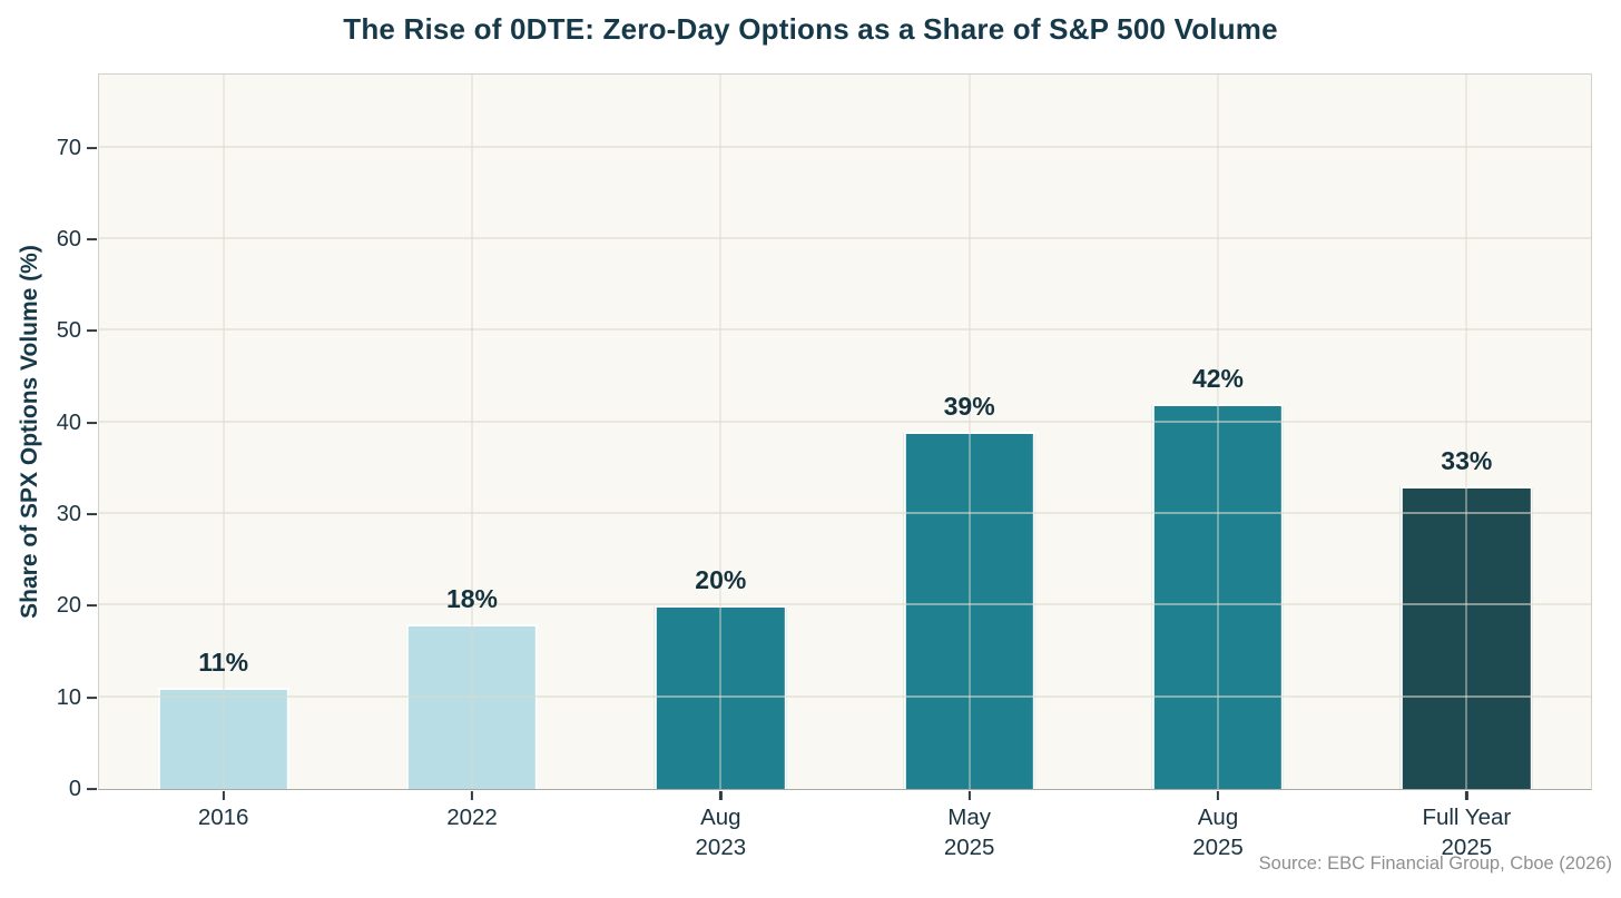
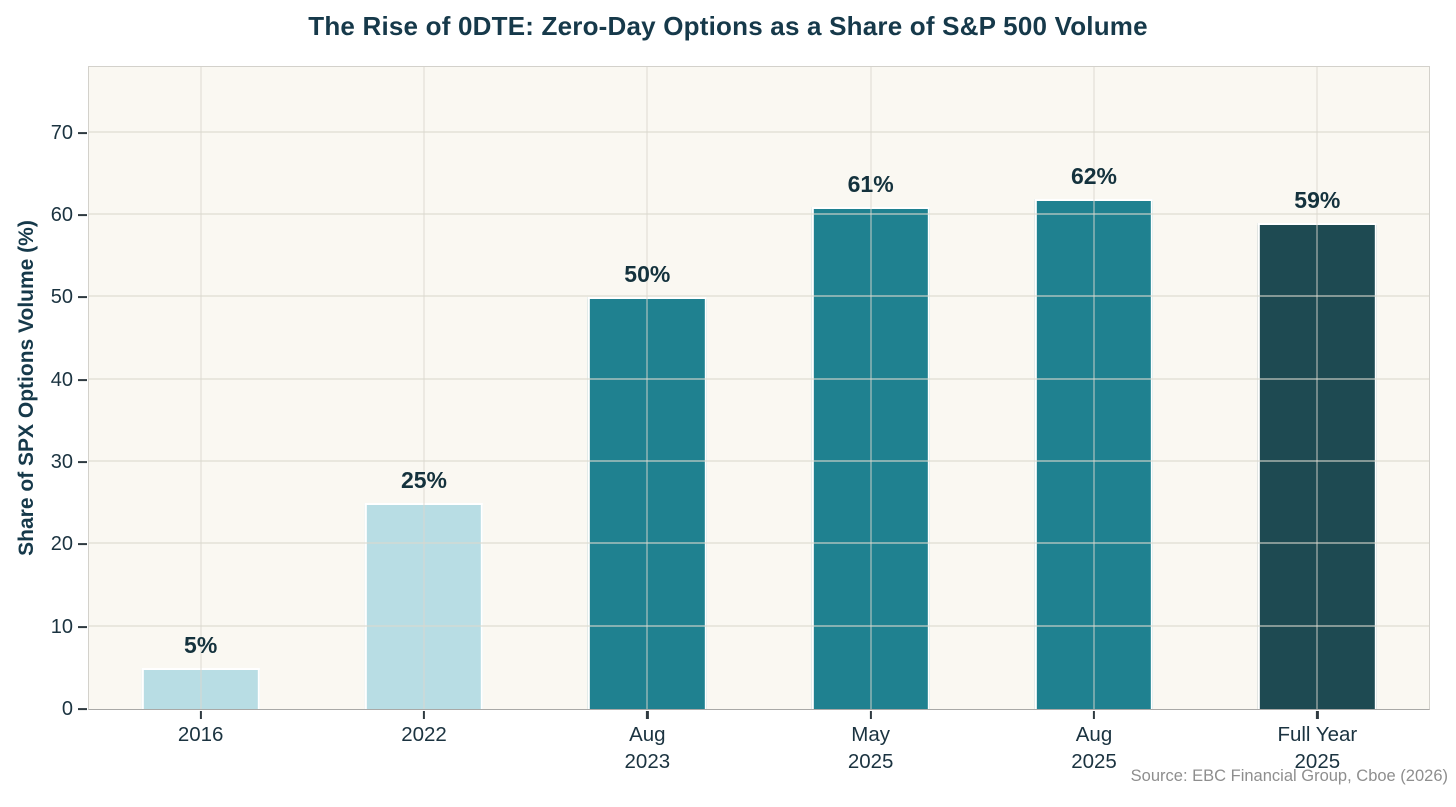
2016: 11% -> 5%
2022: 18% -> 25%
Aug 2023: 20% -> 50%
May 2025: 39% -> 61%
Aug 2025: 42% -> 62%
Full Year 2025: 33% -> 59%
